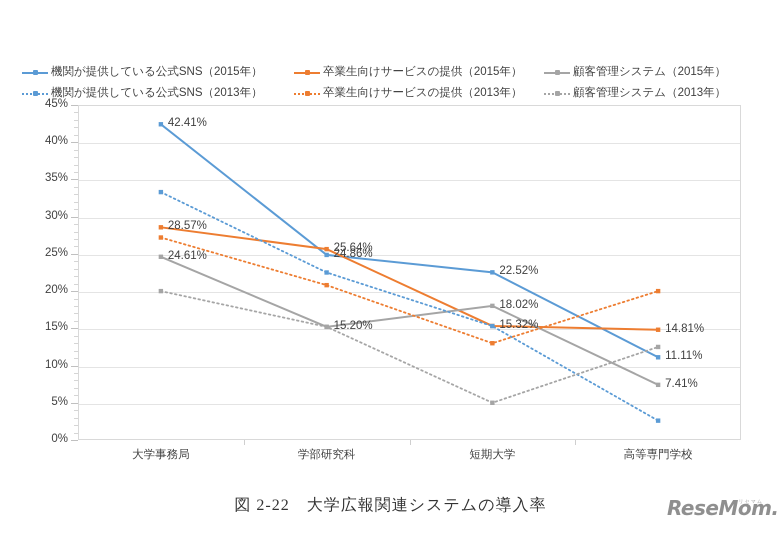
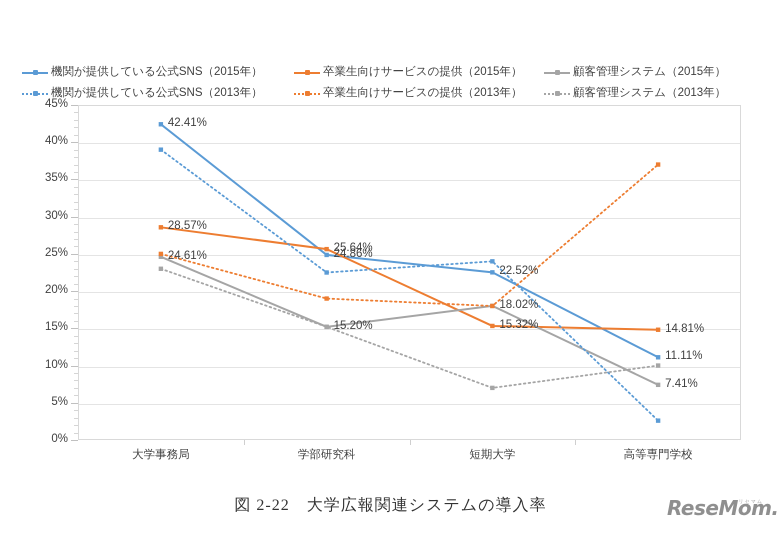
機関が提供している公式SNS（2013年）/大学事務局: 33% -> 39%
卒業生向けサービスの提供（2013年）/大学事務局: 27% -> 25%
顧客管理システム（2013年）/大学事務局: 20% -> 23%
卒業生向けサービスの提供（2013年）/学部研究科: 21% -> 19%
機関が提供している公式SNS（2013年）/短期大学: 15% -> 24%
卒業生向けサービスの提供（2013年）/短期大学: 13% -> 18%
顧客管理システム（2013年）/短期大学: 5% -> 7%
卒業生向けサービスの提供（2013年）/高等専門学校: 20% -> 37%
顧客管理システム（2013年）/高等専門学校: 12% -> 10%
